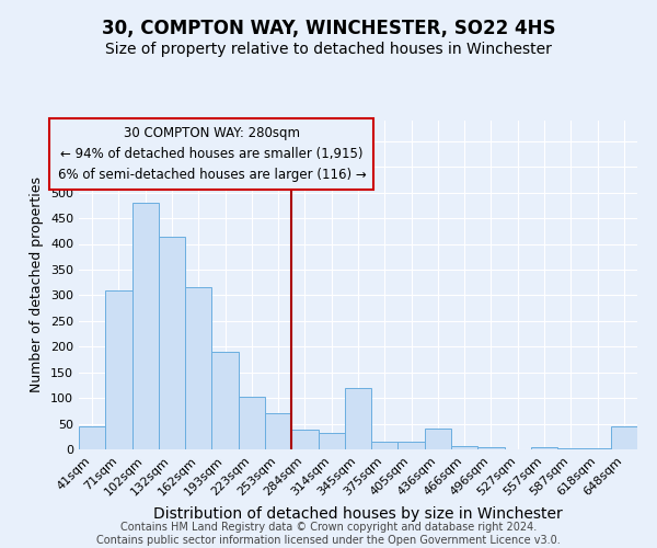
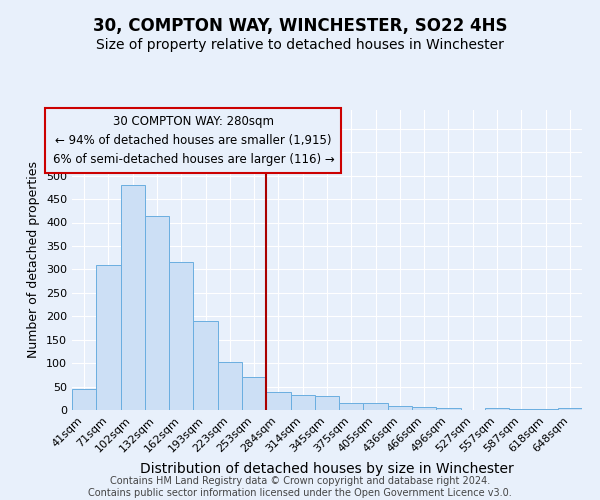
345sqm: 120 -> 29
436sqm: 40 -> 8
648sqm: 45 -> 5
